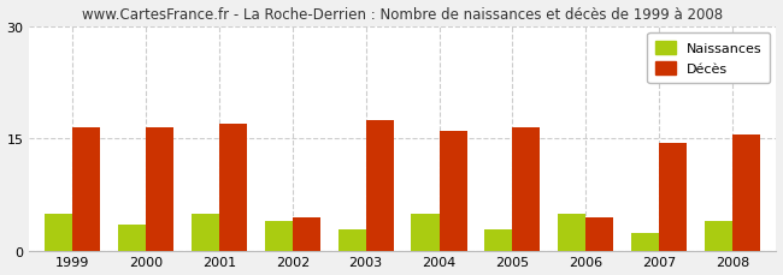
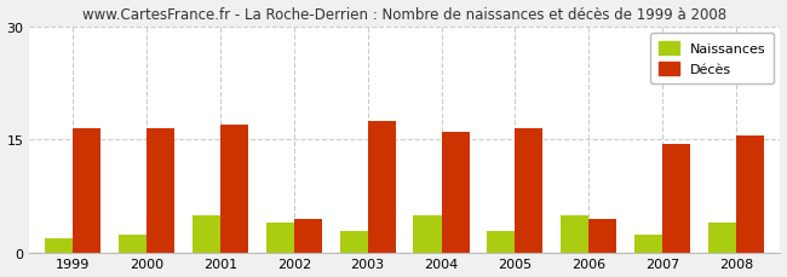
Naissances/1999: 5.0 -> 2.0
Naissances/2000: 3.5 -> 2.4
